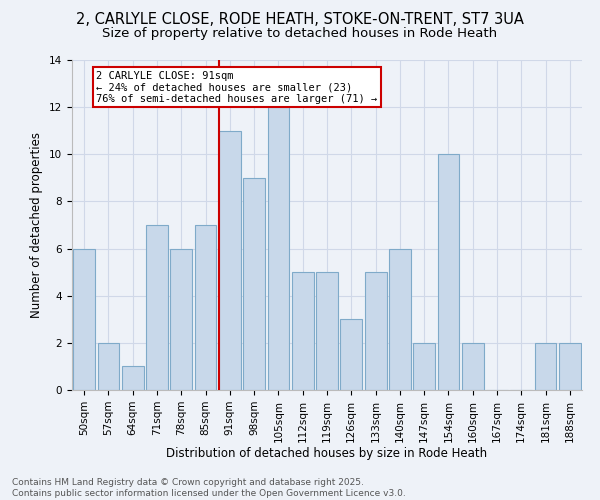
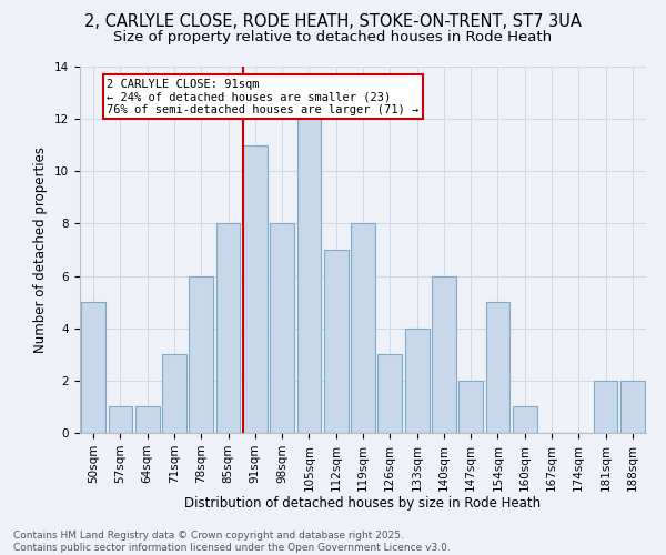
50sqm: 6 -> 5
57sqm: 2 -> 1
71sqm: 7 -> 3
85sqm: 7 -> 8
98sqm: 9 -> 8
112sqm: 5 -> 7
119sqm: 5 -> 8
133sqm: 5 -> 4
154sqm: 10 -> 5
160sqm: 2 -> 1
